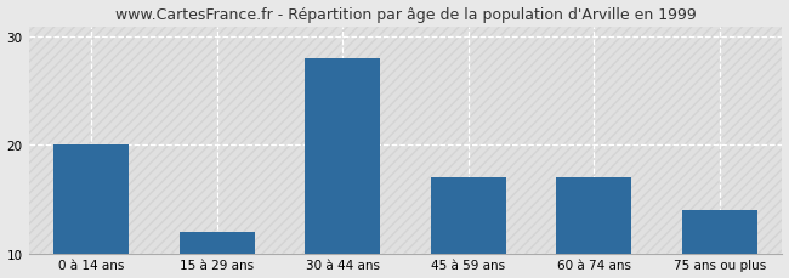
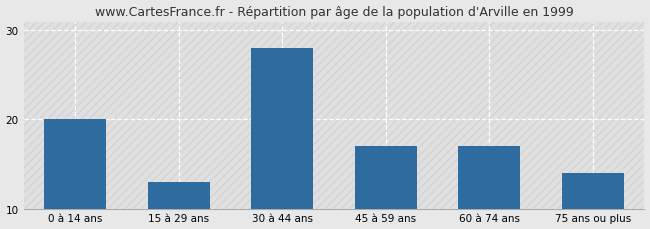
15 à 29 ans: 12 -> 13
